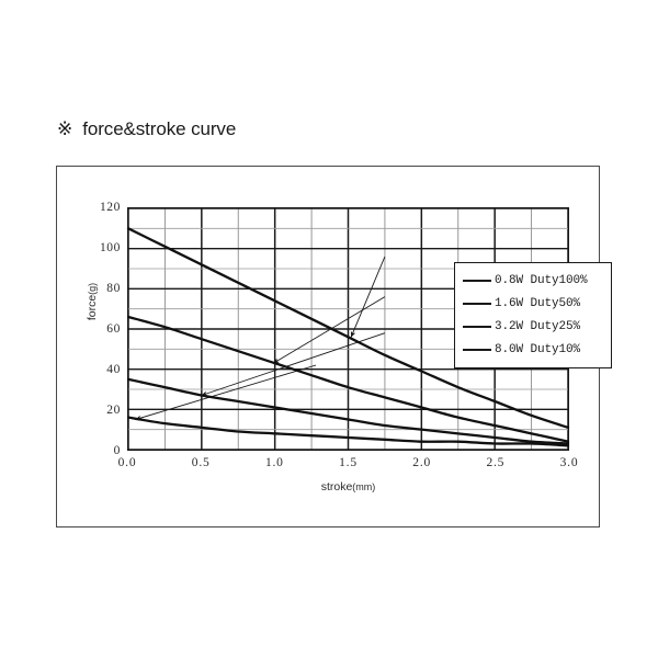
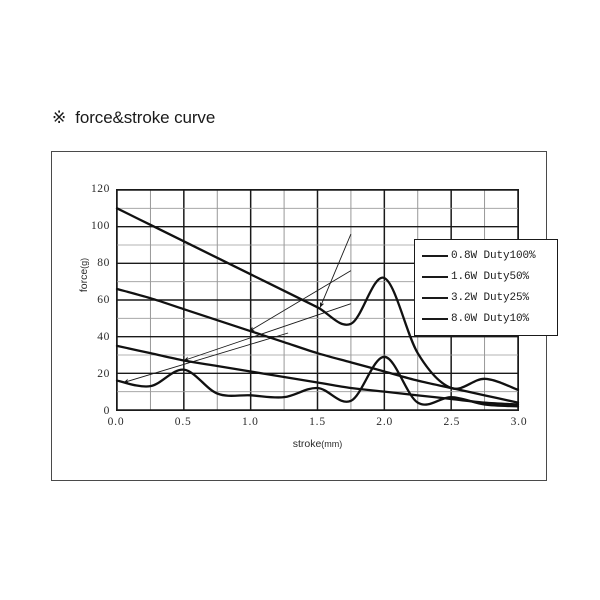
0.8W Duty100%/0.5: 11 -> 22
0.8W Duty100%/1.5: 6 -> 12
8.0W Duty10%/2.0: 39 -> 72
0.8W Duty100%/2.0: 4 -> 29
8.0W Duty10%/2.5: 24 -> 12
0.8W Duty100%/2.5: 3 -> 7
